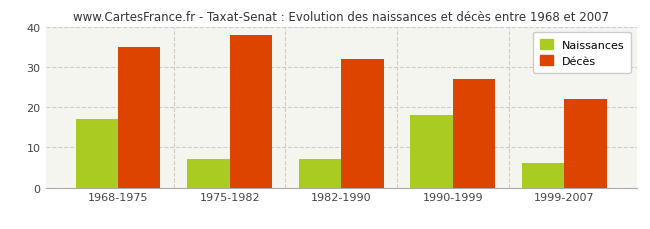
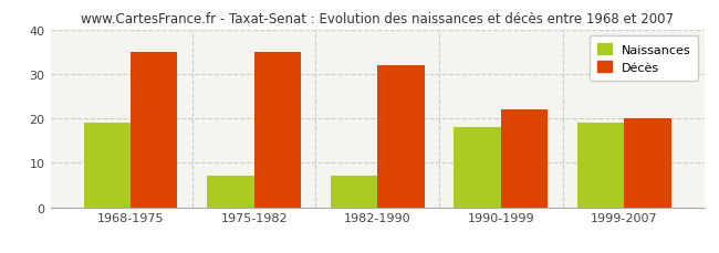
Naissances/1968-1975: 17 -> 19
Décès/1975-1982: 38 -> 35
Décès/1990-1999: 27 -> 22
Naissances/1999-2007: 6 -> 19
Décès/1999-2007: 22 -> 20
